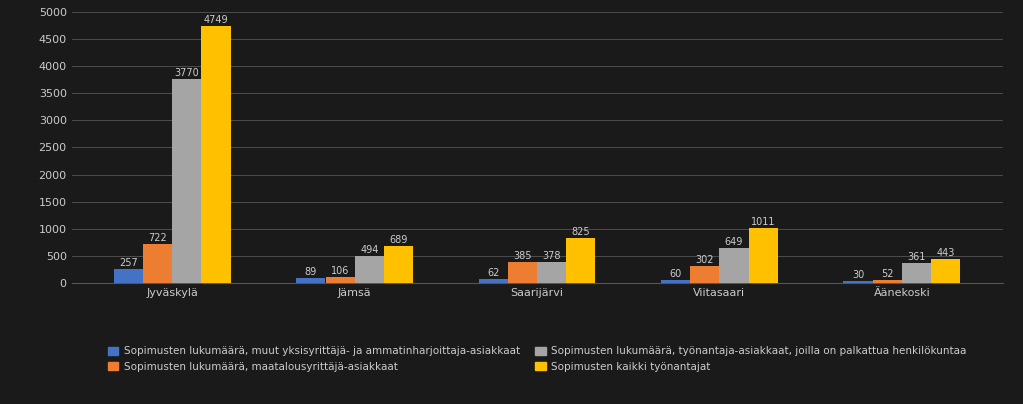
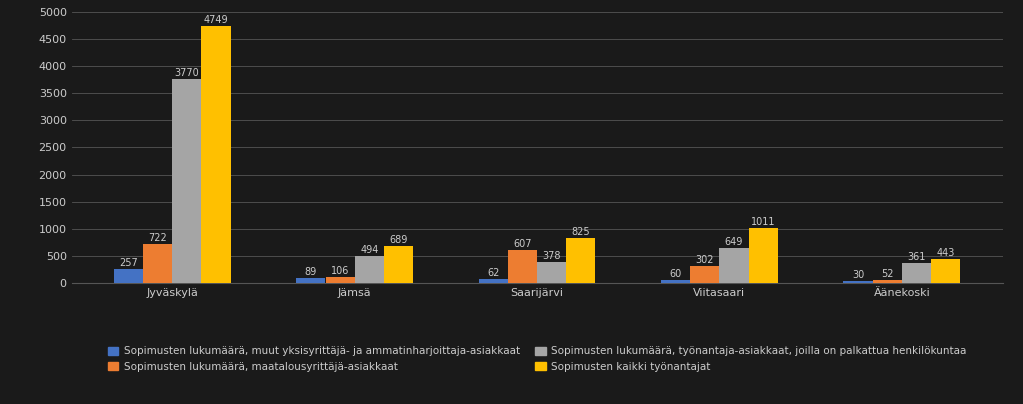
Sopimusten lukumäärä, maatalousyrittäjä-asiakkaat/Saarijärvi: 385 -> 607
